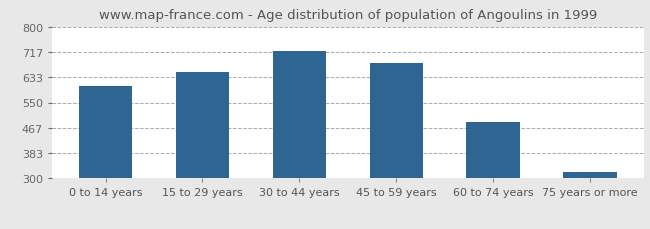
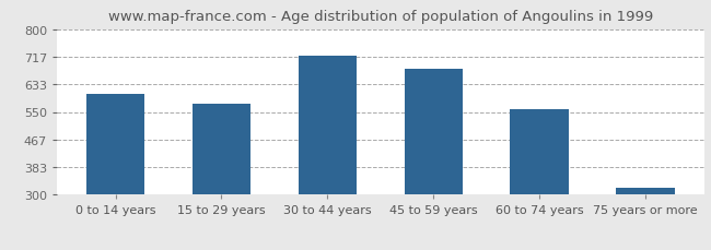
15 to 29 years: 650 -> 575
60 to 74 years: 485 -> 558
